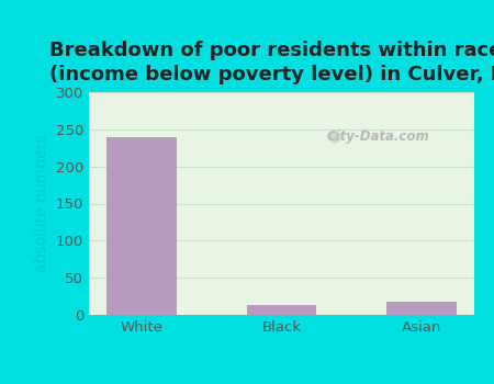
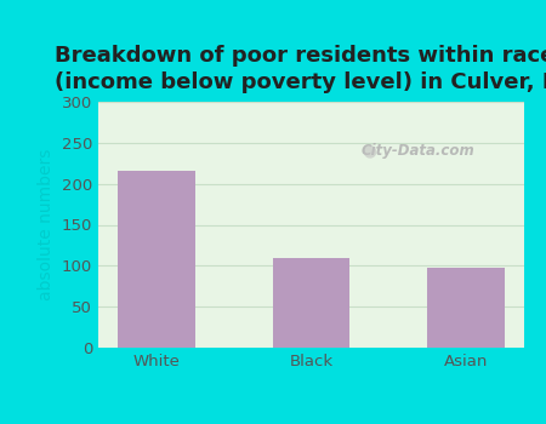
White: 240 -> 216
Black: 13 -> 110
Asian: 18 -> 98
